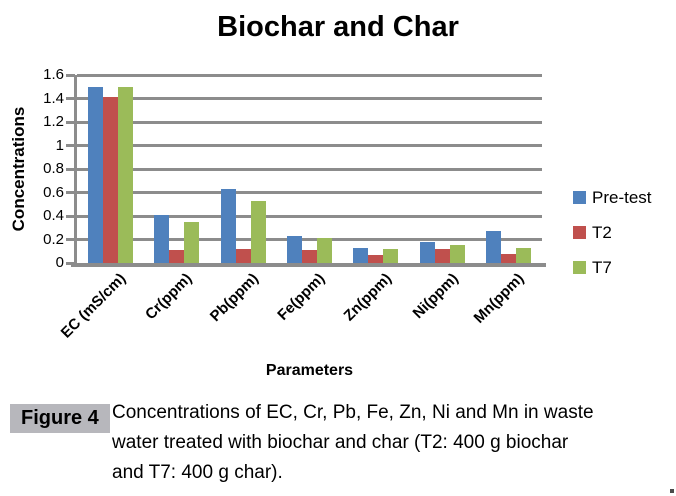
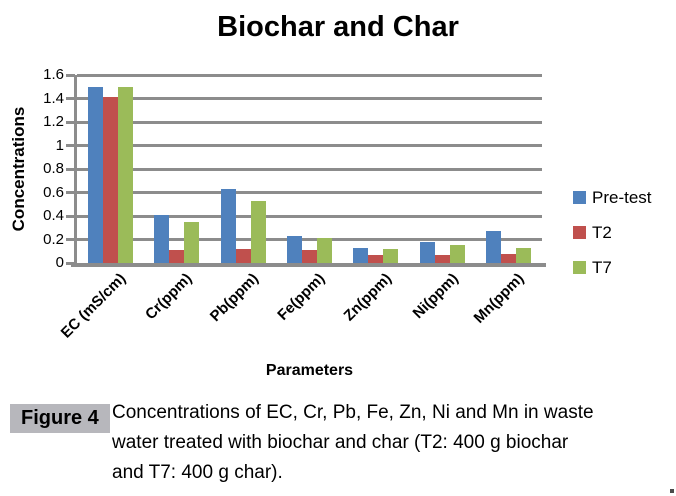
T2/Ni(ppm): 0.12 -> 0.07
